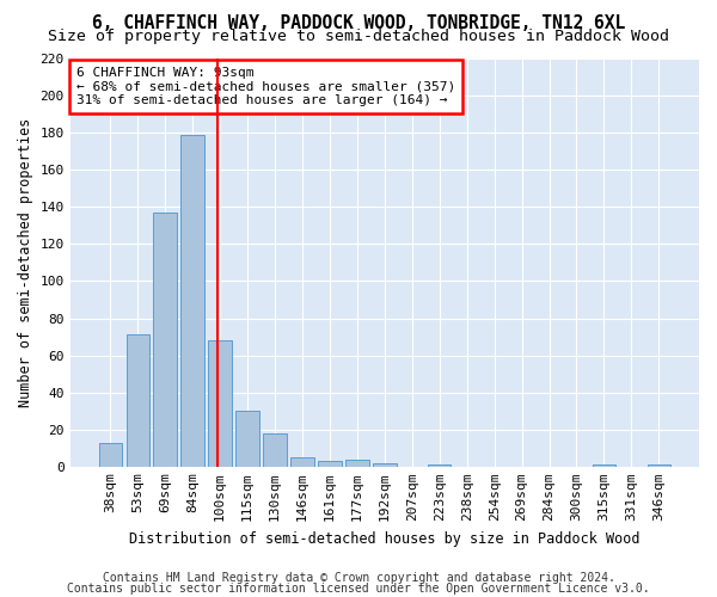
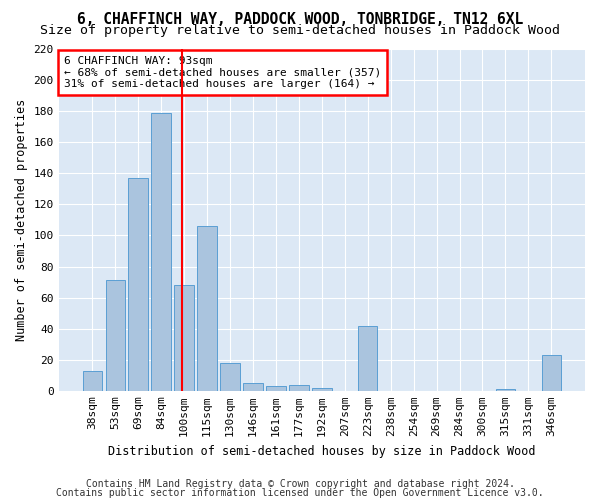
115sqm: 30 -> 106
223sqm: 1 -> 42
346sqm: 1 -> 23
